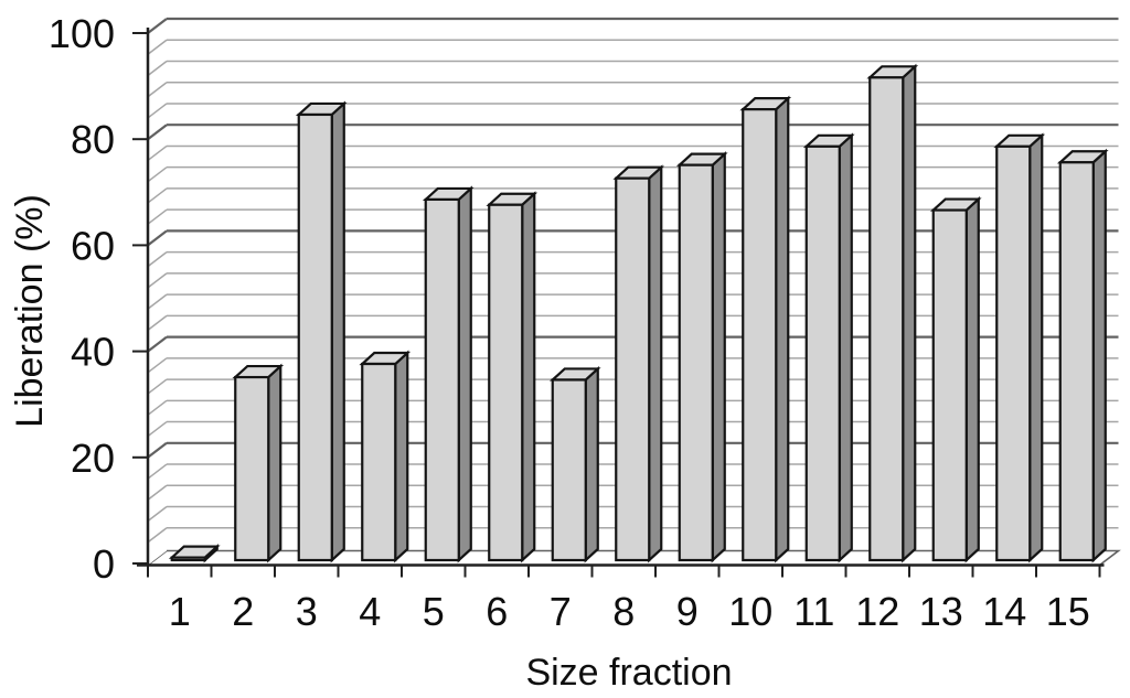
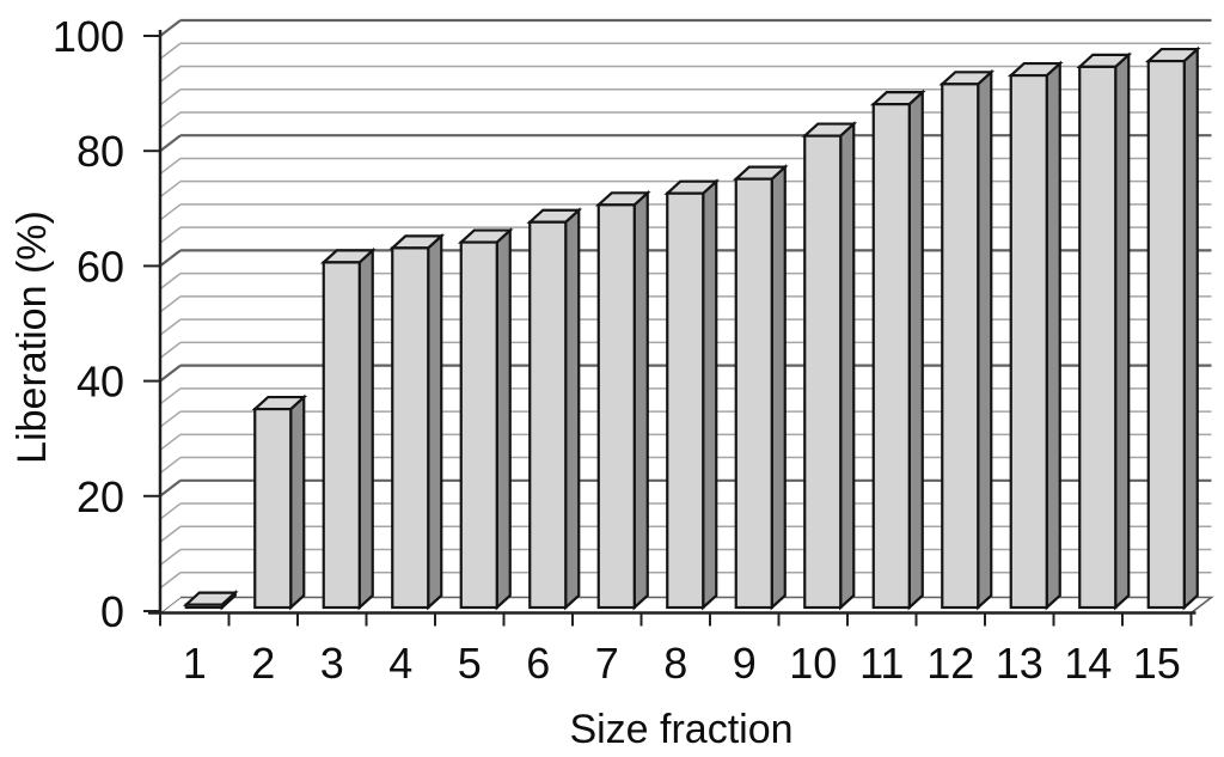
3: 84 -> 60
4: 37 -> 62
5: 68 -> 64
7: 34 -> 70
10: 85 -> 82
11: 78 -> 88
13: 66 -> 92
14: 78 -> 94
15: 75 -> 95
